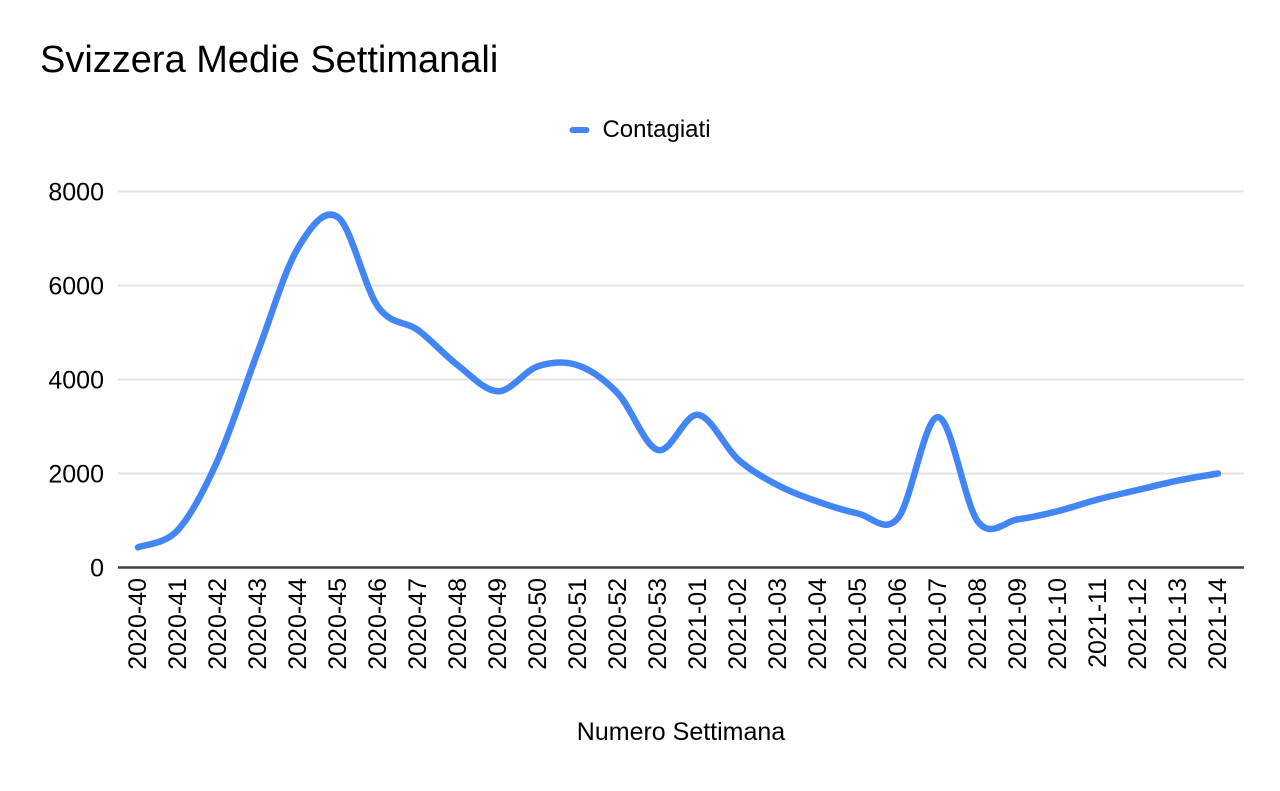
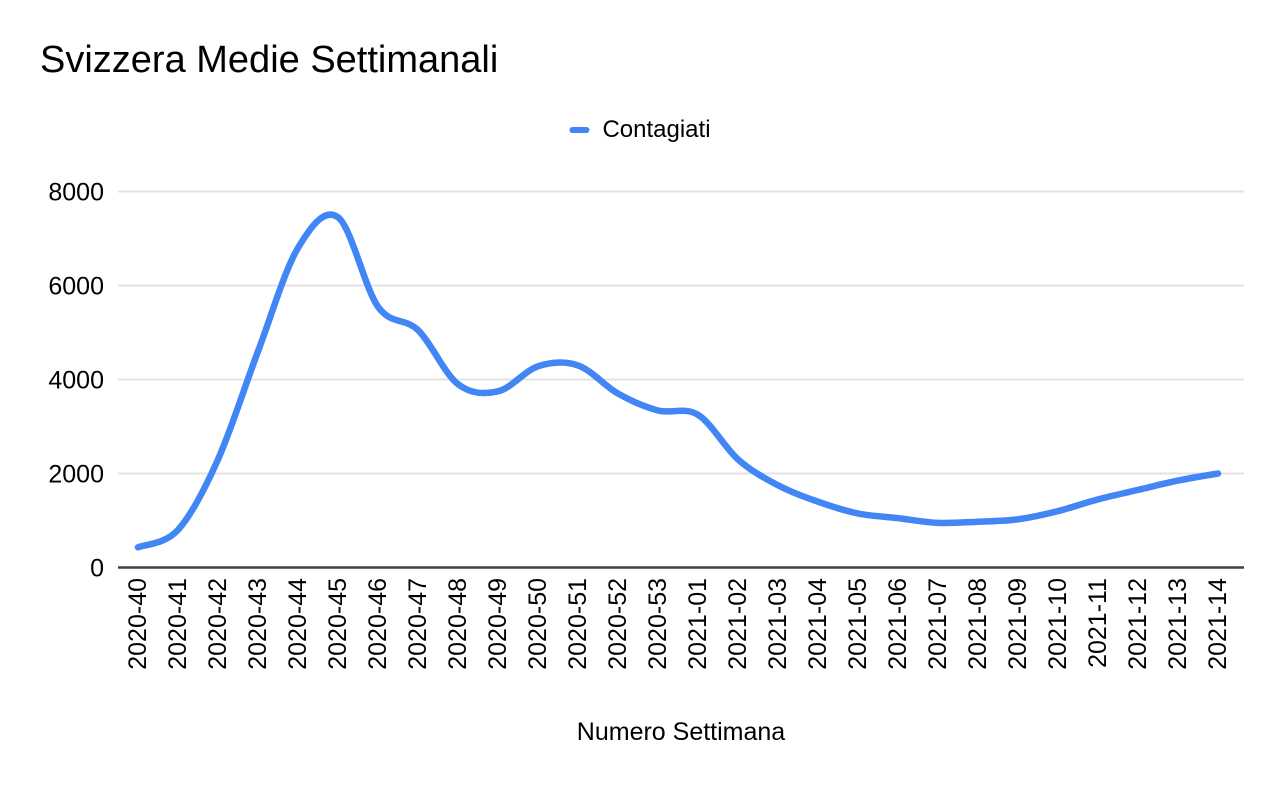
2020-48: 4300 -> 3900
2020-53: 2500 -> 3300
2021-07: 3200 -> 1000
